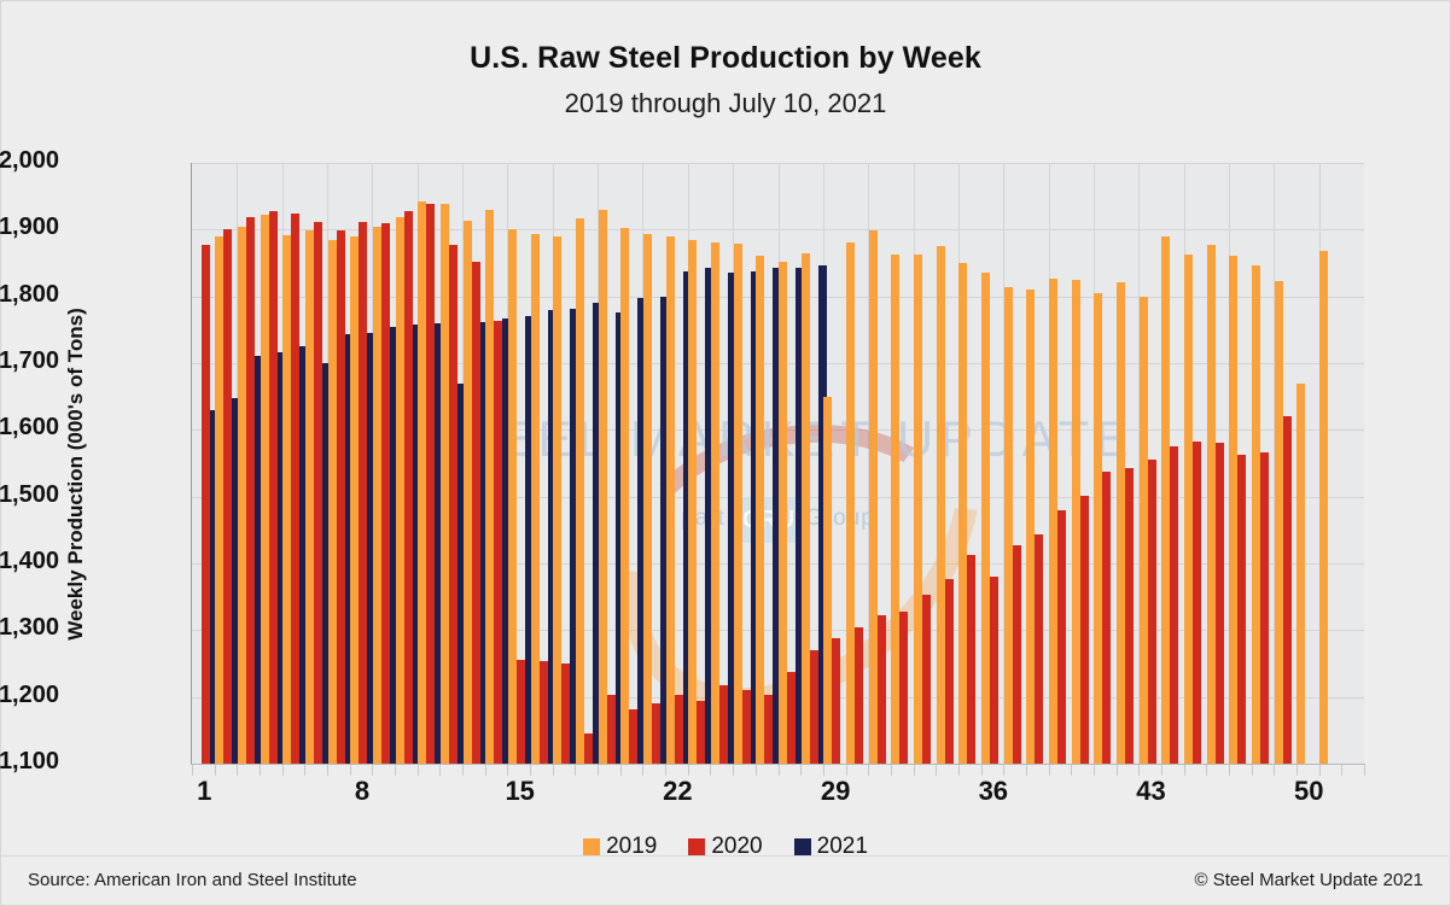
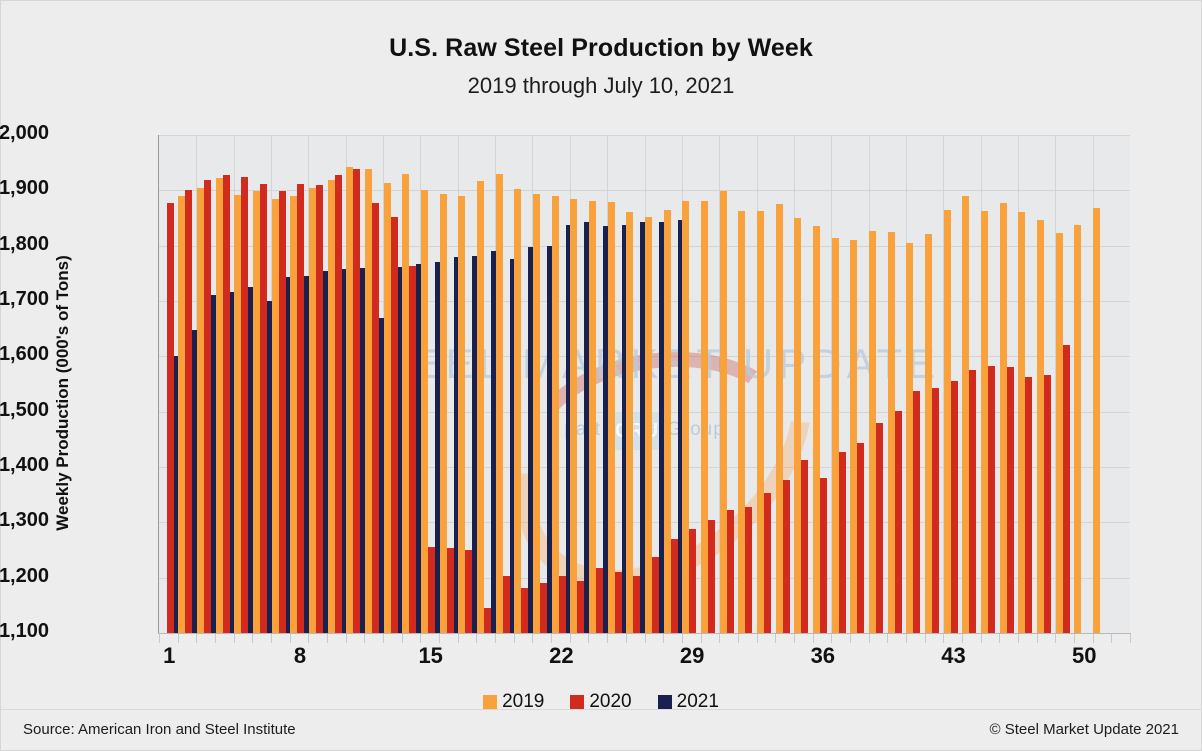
2021/1: 1630 -> 1600
2019/29: 1650 -> 1880
2019/43: 1800 -> 1860
2019/50: 1670 -> 1840
